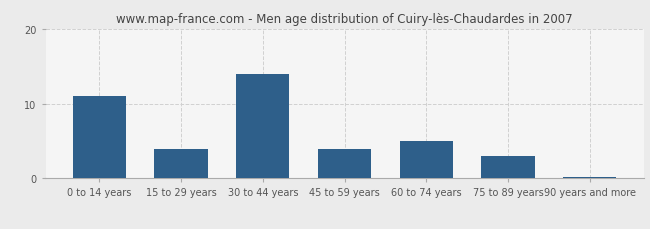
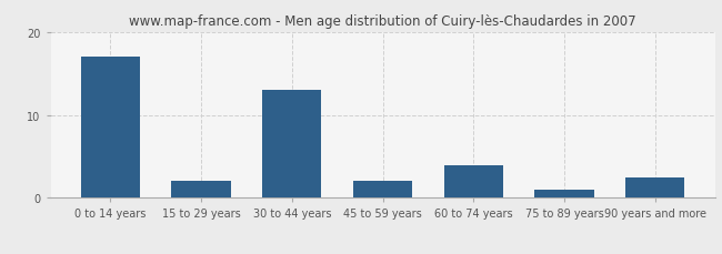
0 to 14 years: 11.0 -> 17.0
15 to 29 years: 4.0 -> 2.0
30 to 44 years: 14.0 -> 13.0
45 to 59 years: 4.0 -> 2.0
60 to 74 years: 5.0 -> 4.0
75 to 89 years: 3.0 -> 1.0
90 years and more: 0.2 -> 2.4
